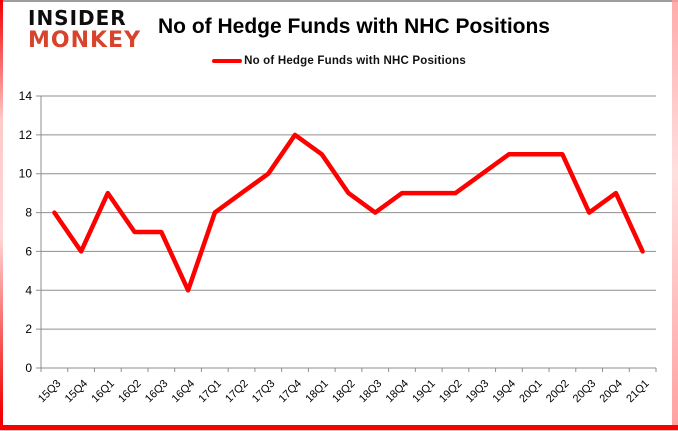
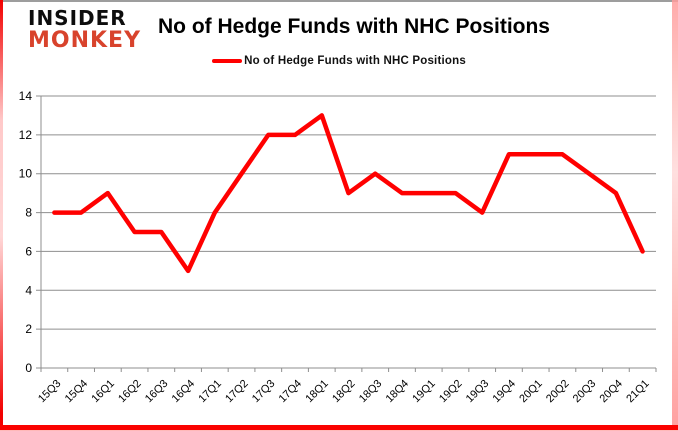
15Q4: 6 -> 8
16Q4: 4 -> 5
17Q2: 9 -> 10
17Q3: 10 -> 12
18Q1: 11 -> 13
18Q3: 8 -> 10
19Q3: 10 -> 8
20Q3: 8 -> 10
